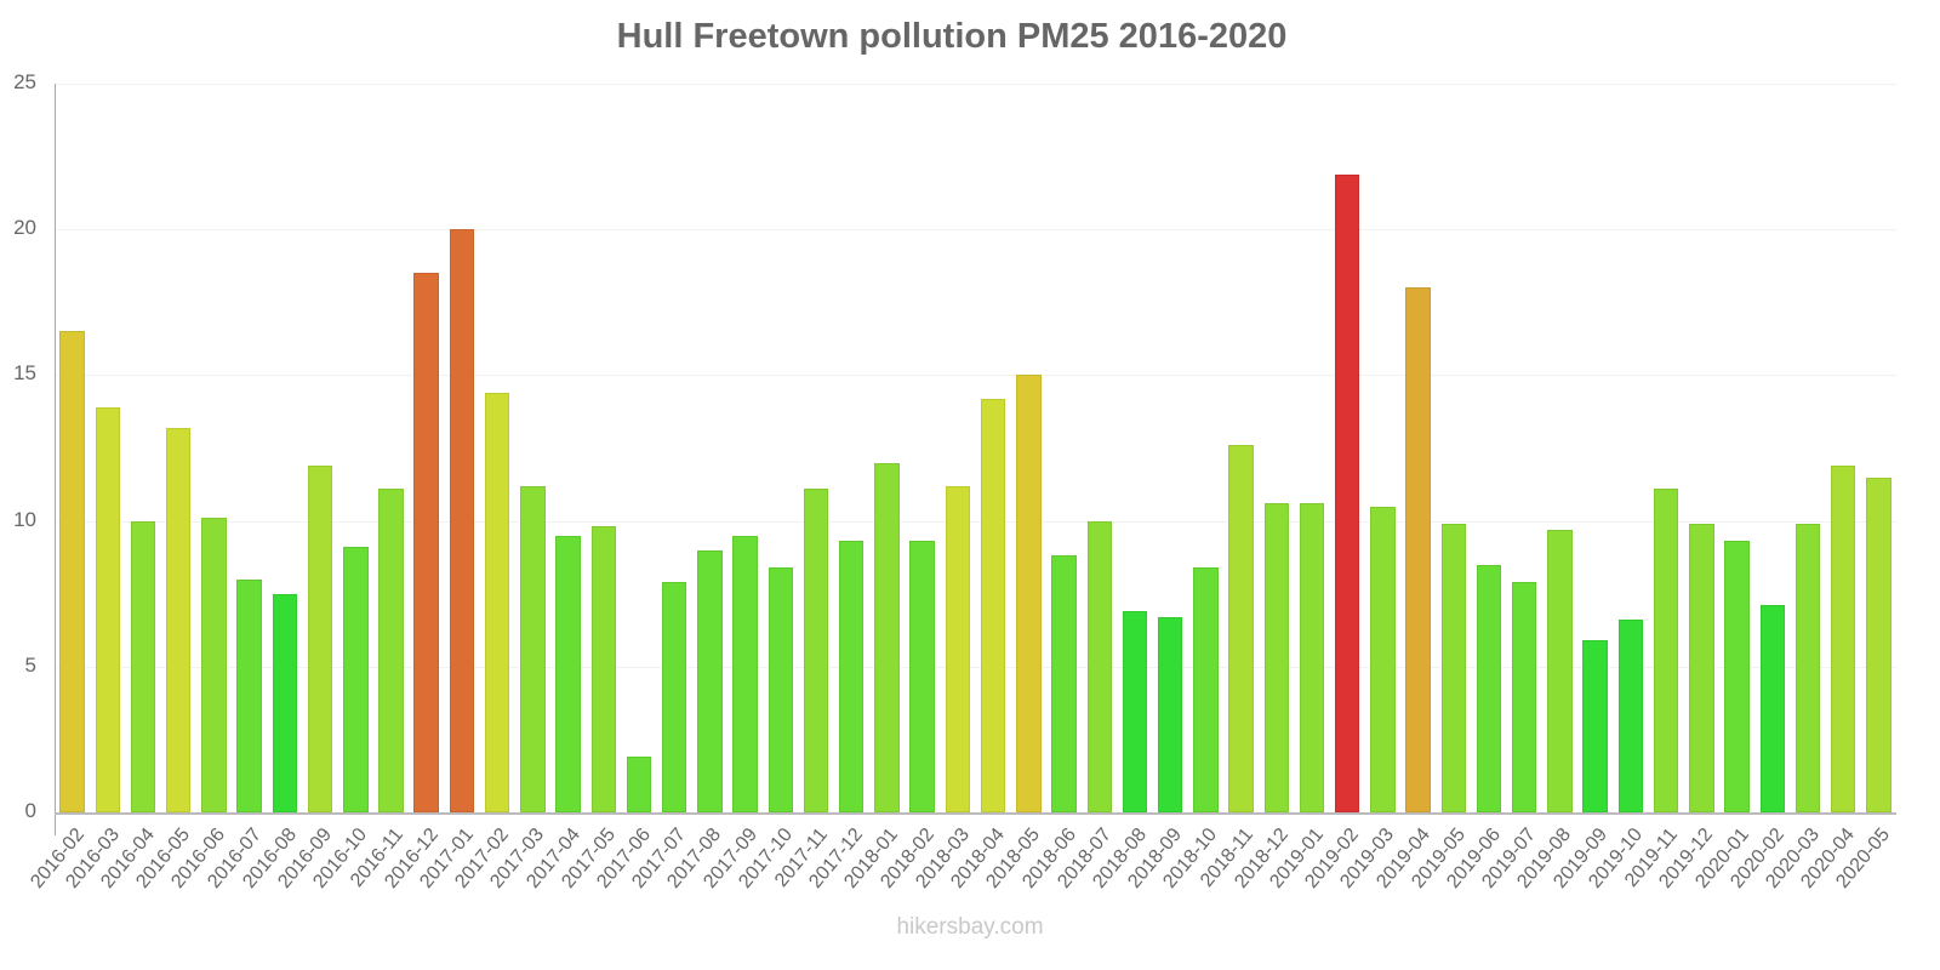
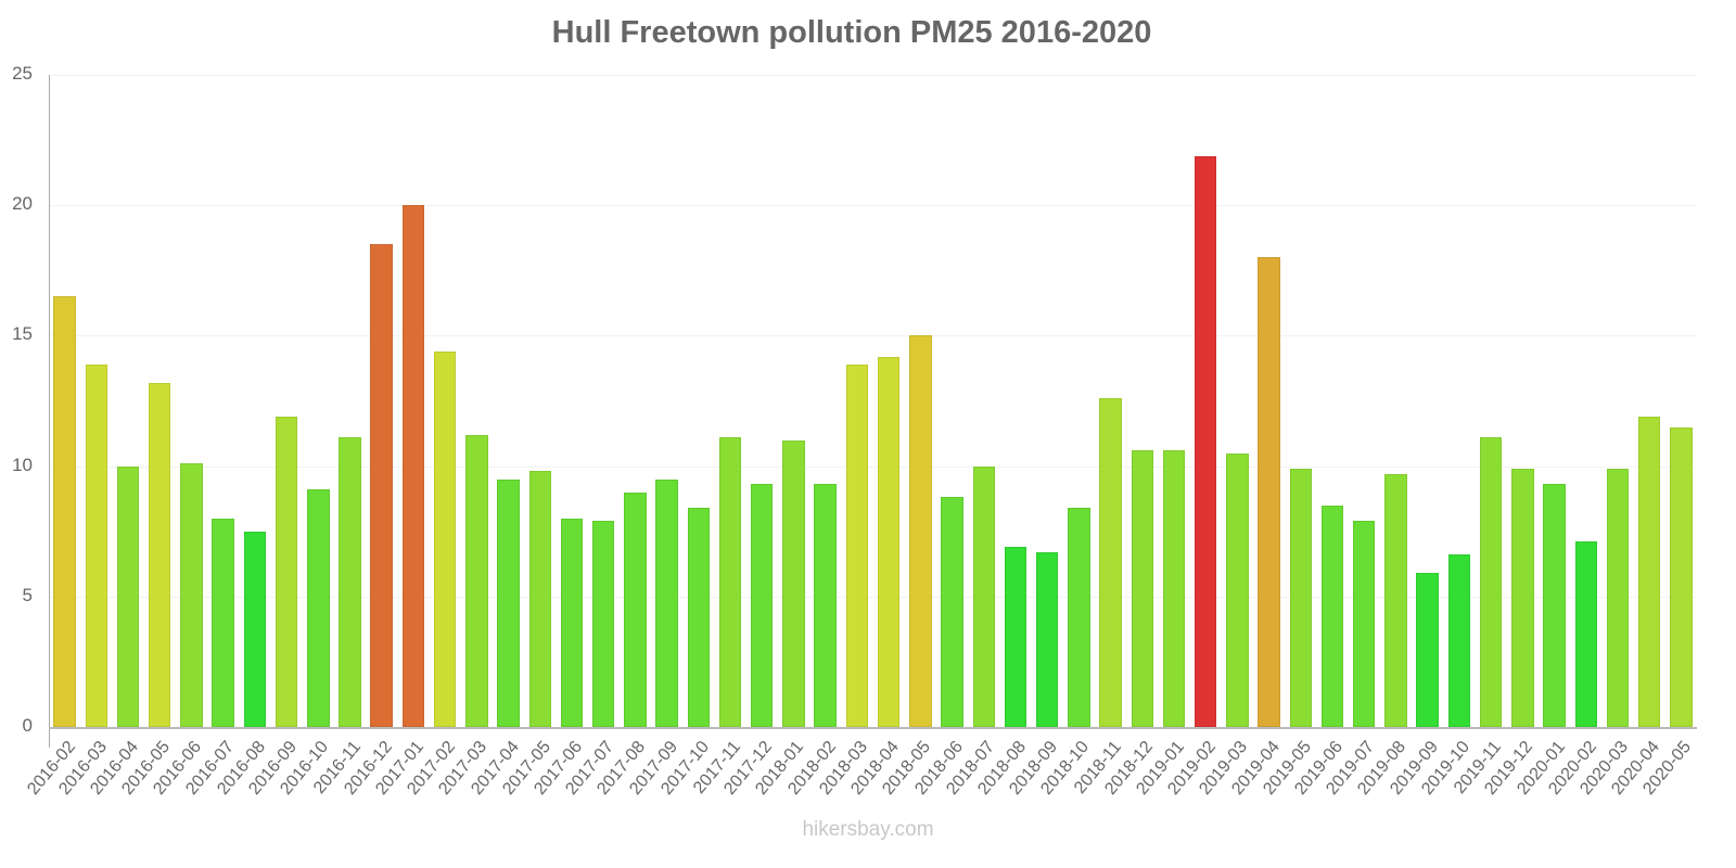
2017-06: 1.9 -> 8.0
2018-01: 12.0 -> 11.0
2018-03: 11.2 -> 13.9
